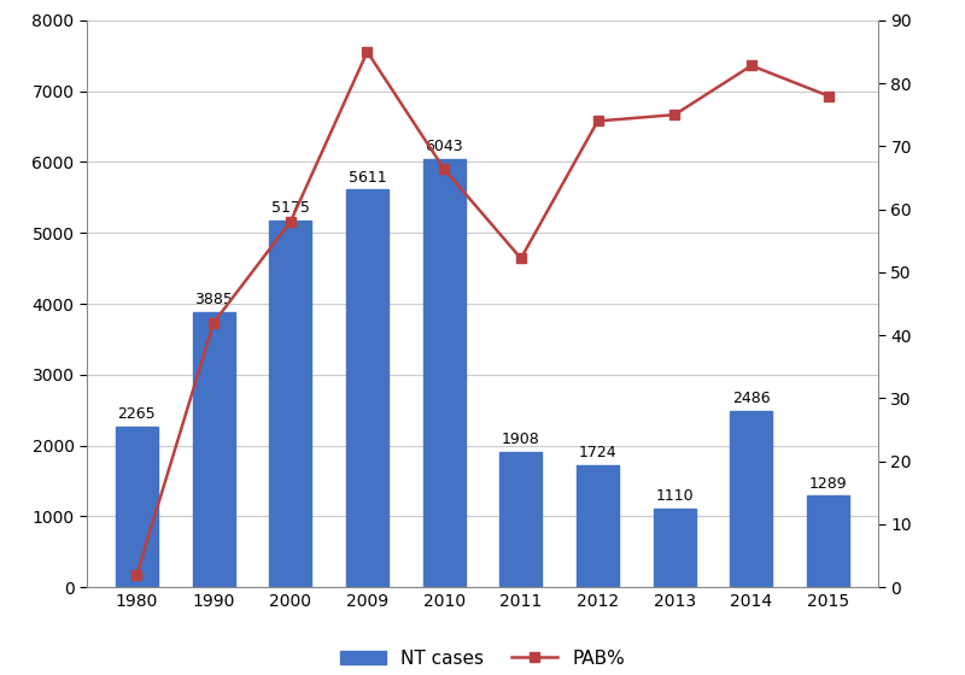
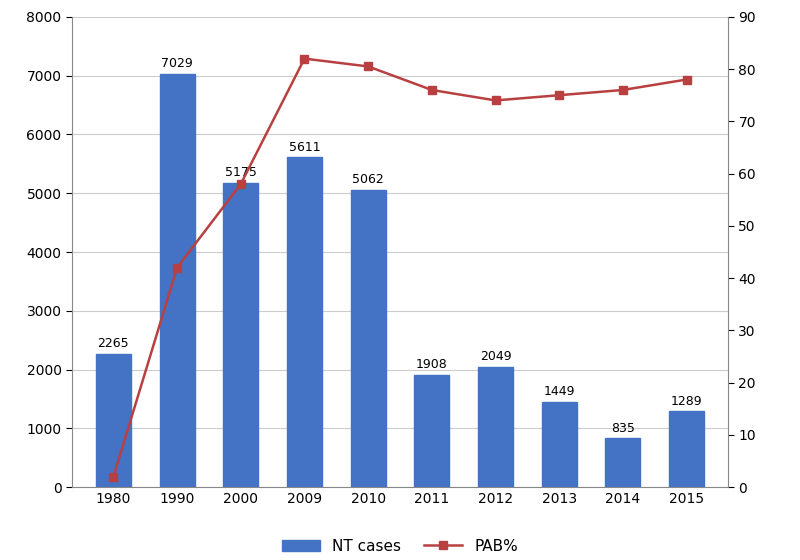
NT cases/1990: 3885 -> 7029
PAB%/2009: 85.0 -> 82.0
NT cases/2010: 6043 -> 5062
PAB%/2010: 66.4 -> 80.5
PAB%/2011: 52.2 -> 76.0
NT cases/2012: 1724 -> 2049
NT cases/2013: 1110 -> 1449
NT cases/2014: 2486 -> 835
PAB%/2014: 82.8 -> 76.0
